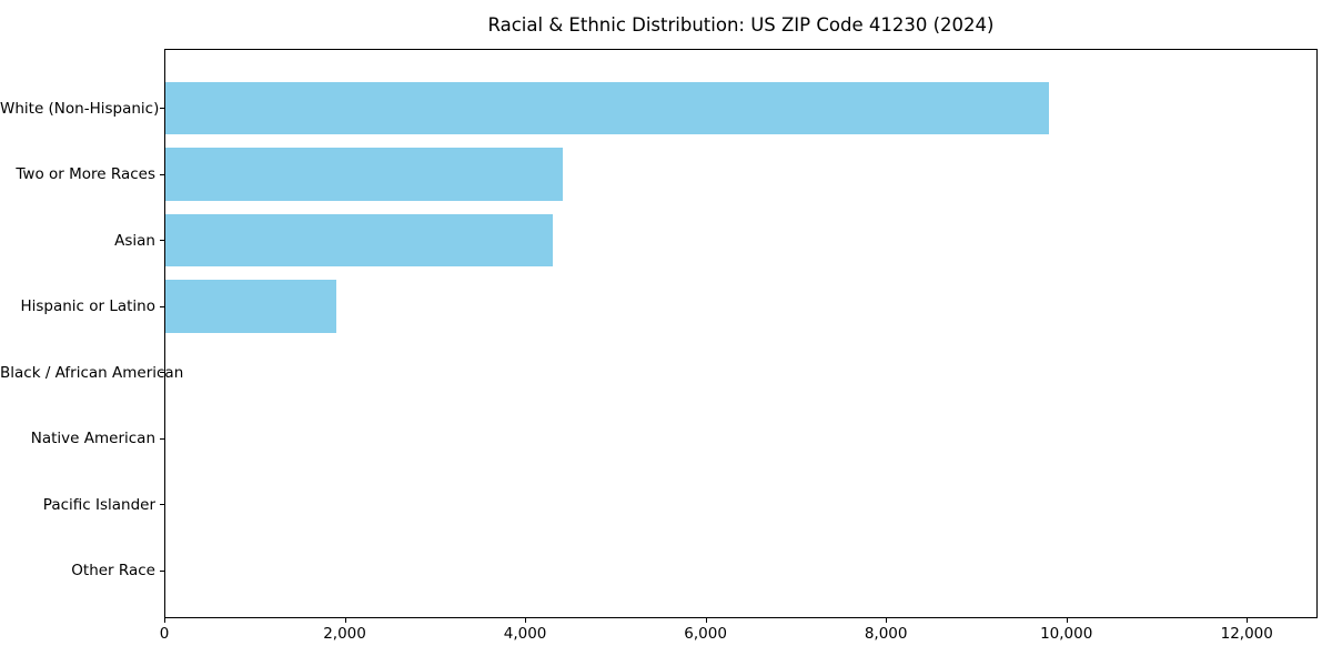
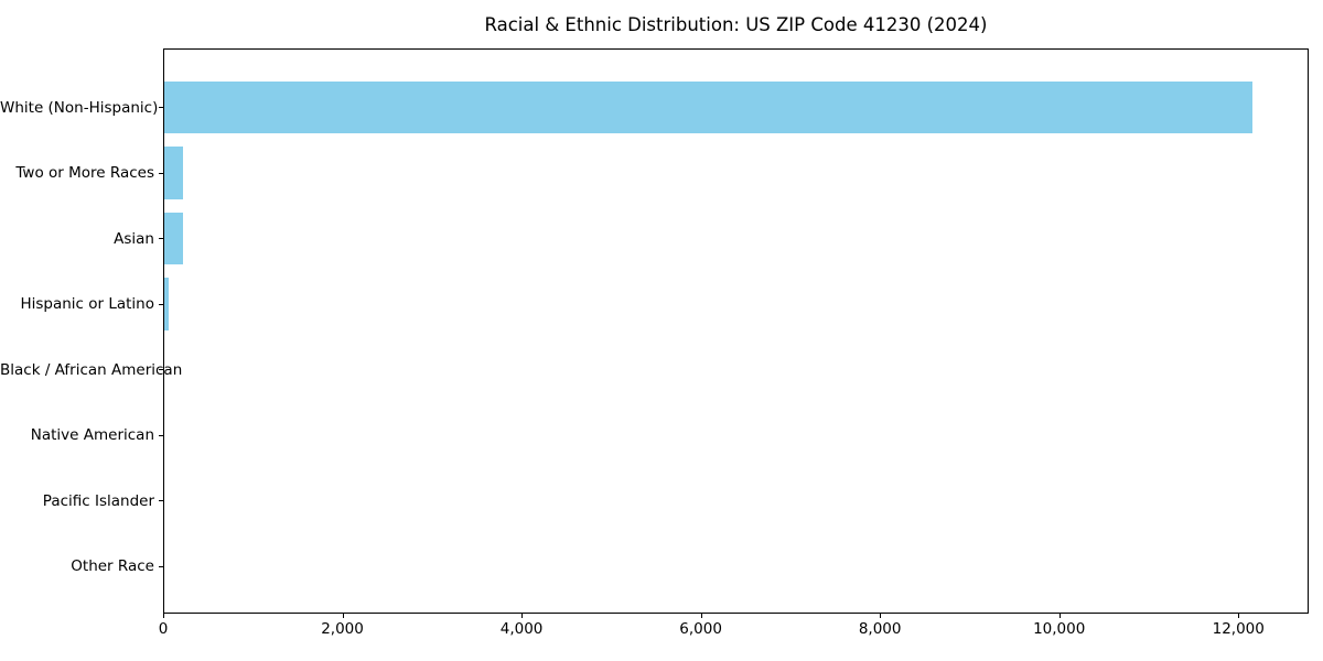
White (Non-Hispanic): 9800 -> 12200
Two or More Races: 4400 -> 200
Asian: 4300 -> 200
Hispanic or Latino: 1900 -> 100
